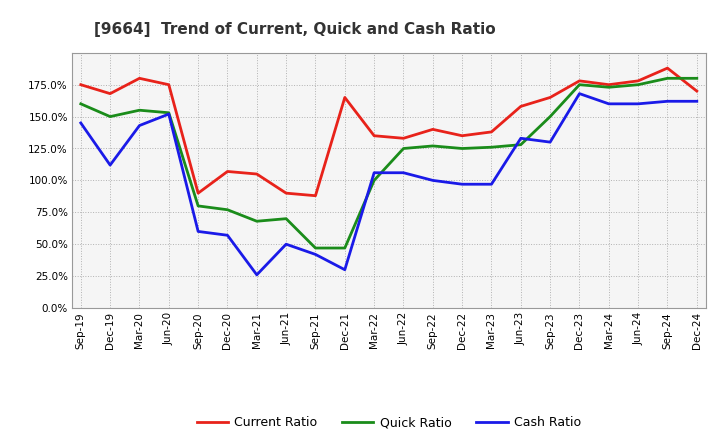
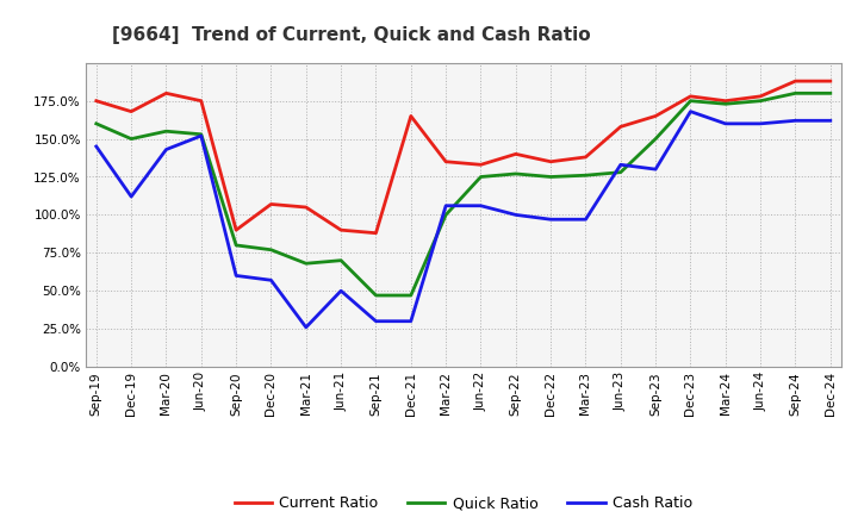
Cash Ratio/Sep-21: 42% -> 30%
Current Ratio/Dec-24: 170% -> 188%
